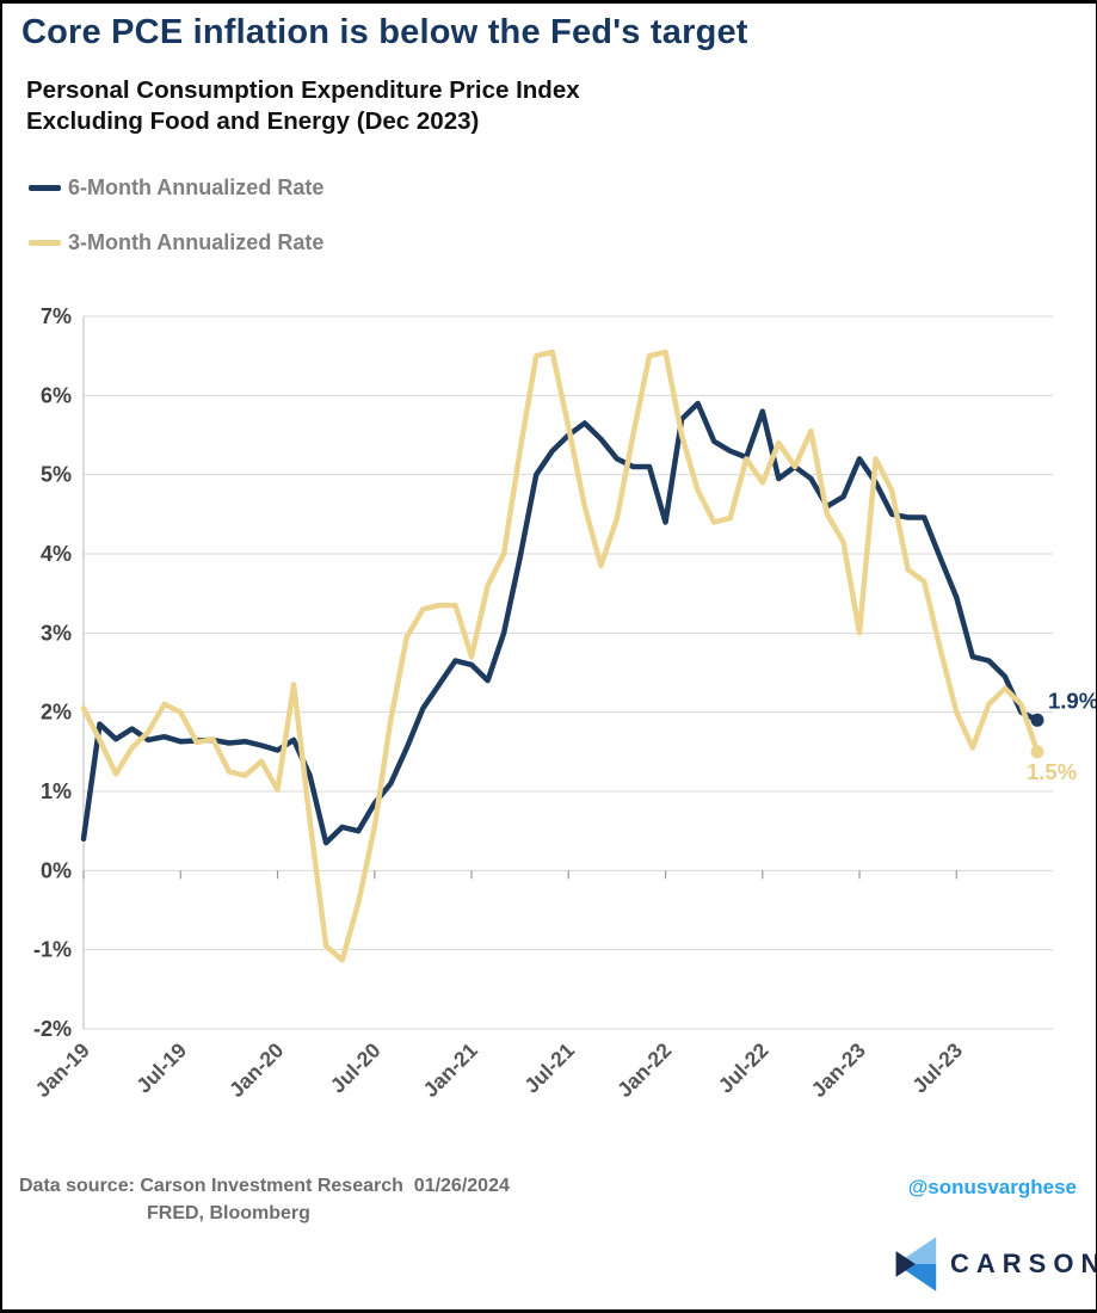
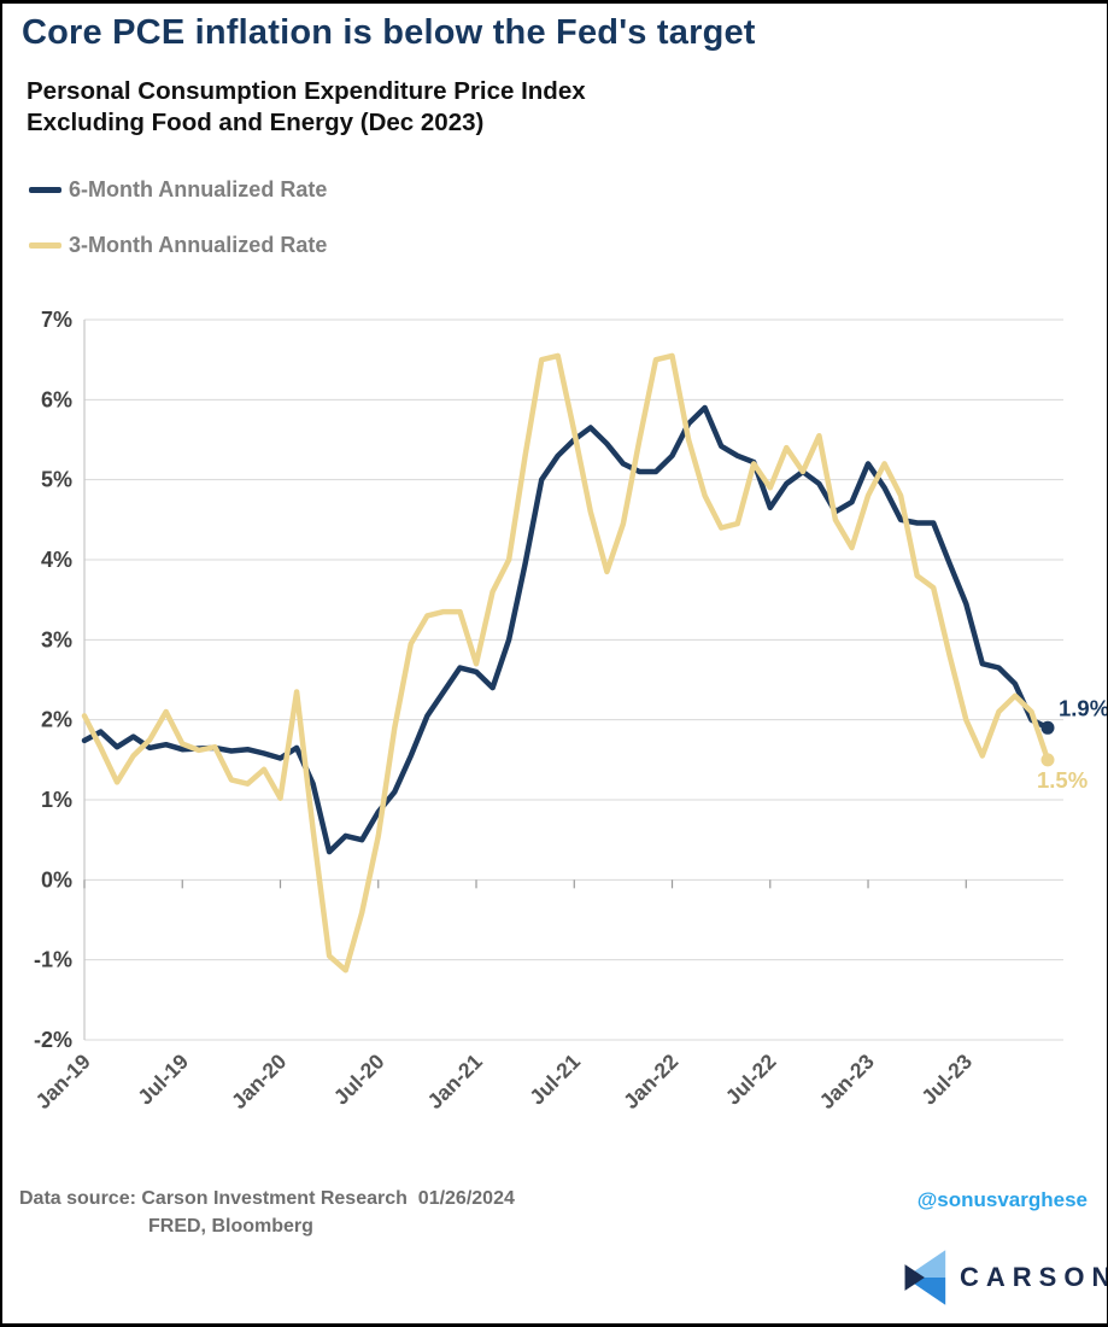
6-Month Annualized Rate/Jan-19: 0.4% -> 1.7%
3-Month Annualized Rate/Jul-19: 2.0% -> 1.7%
6-Month Annualized Rate/Jan-22: 4.4% -> 5.3%
6-Month Annualized Rate/Jul-22: 5.8% -> 4.7%
3-Month Annualized Rate/Jan-23: 3.0% -> 4.8%
